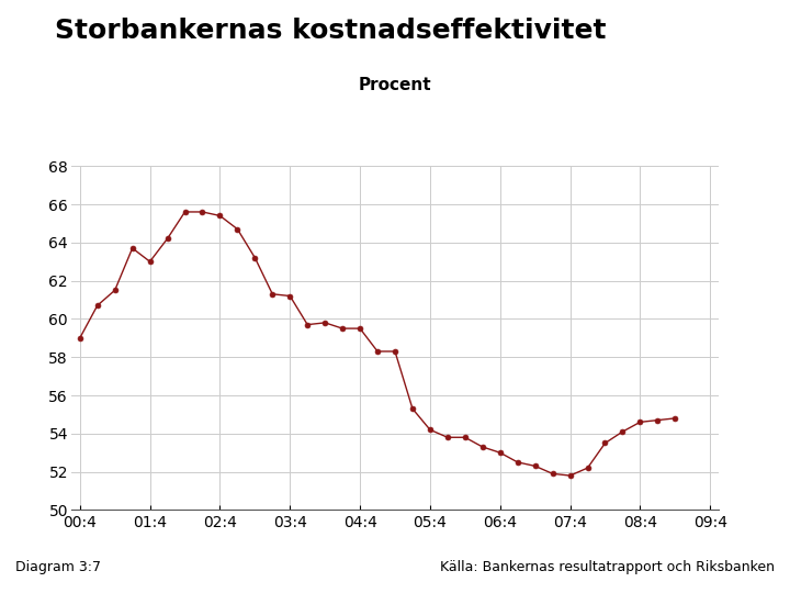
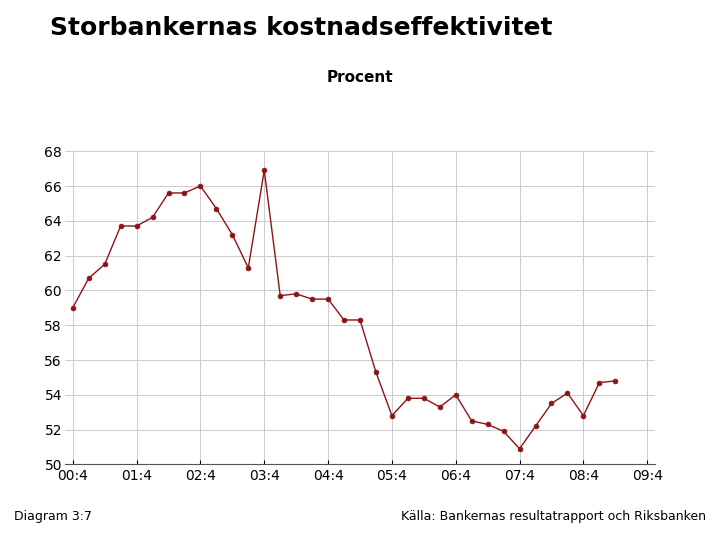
01:4: 63.0 -> 63.7
02:4: 65.4 -> 66.0
03:4: 61.2 -> 66.9
05:4: 54.2 -> 52.8
06:4: 53.0 -> 54.0
07:4: 51.8 -> 50.9
08:4: 54.6 -> 52.8
